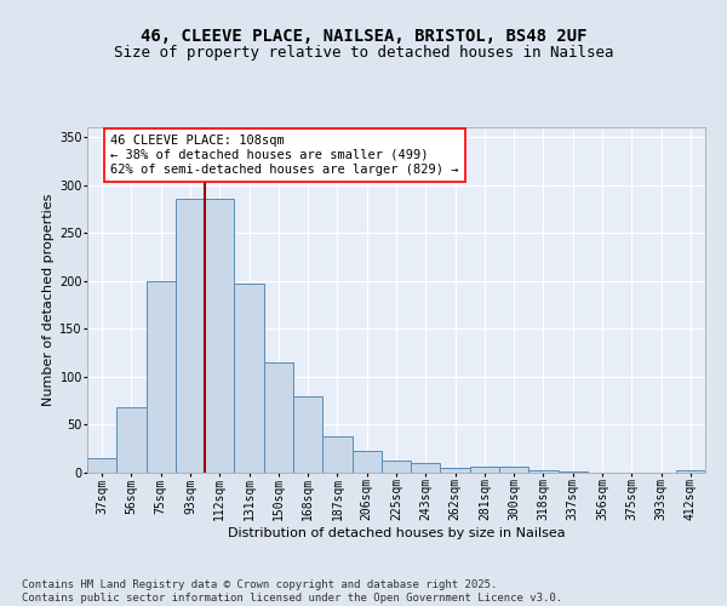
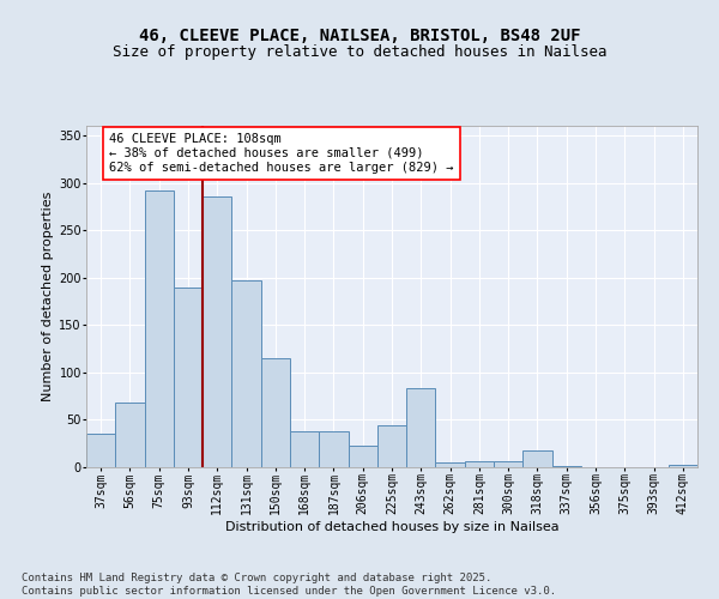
37sqm: 15 -> 36
75sqm: 200 -> 292
93sqm: 285 -> 190
168sqm: 80 -> 38
225sqm: 13 -> 44
243sqm: 10 -> 84
318sqm: 3 -> 18
